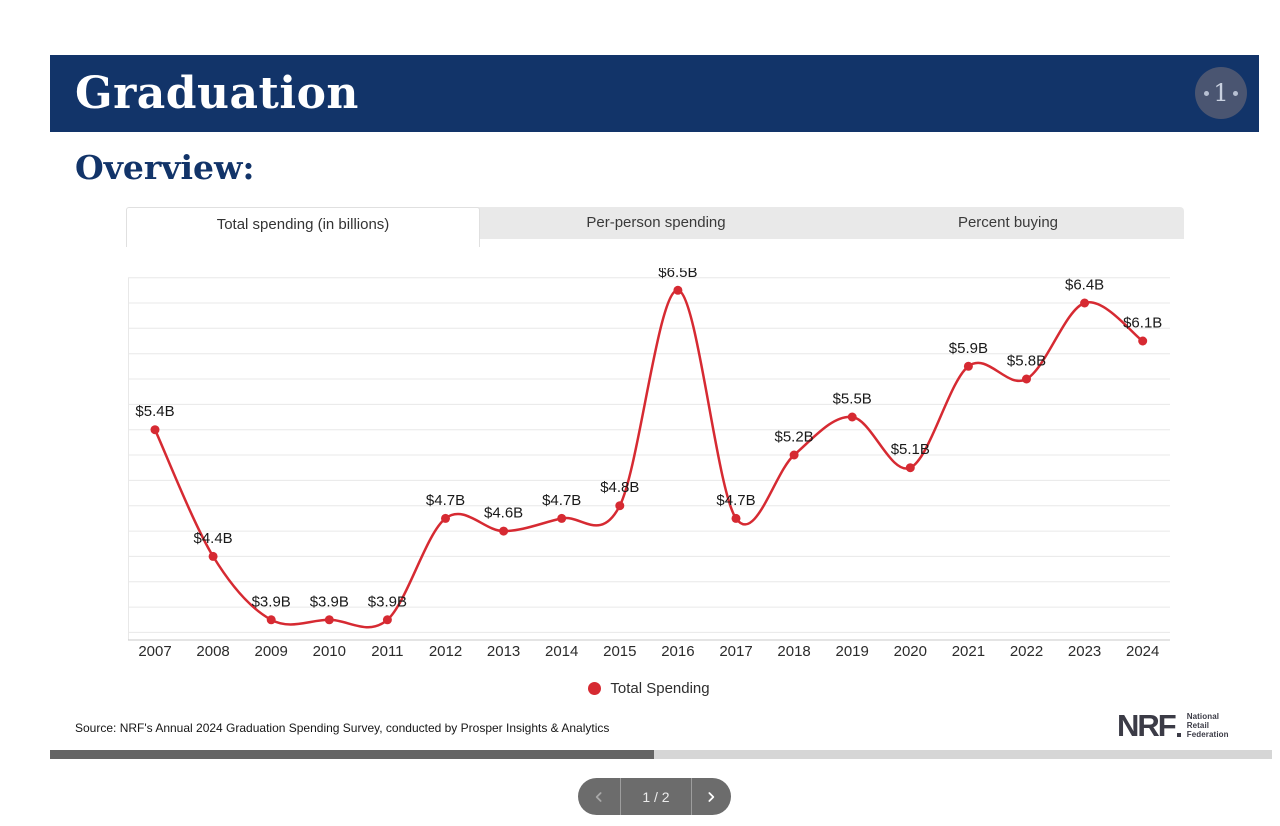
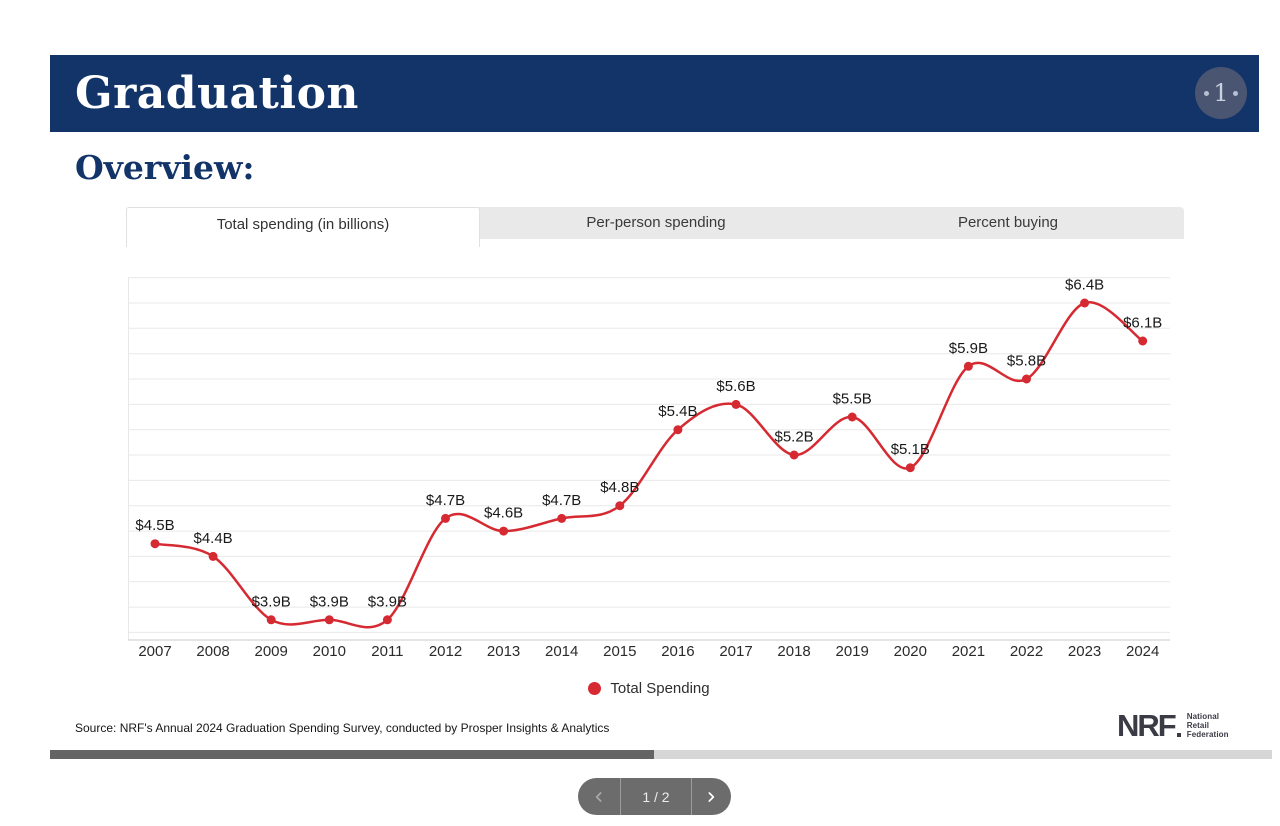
2007: $5.4B -> $4.5B
2016: $6.5B -> $5.4B
2017: $4.7B -> $5.6B
